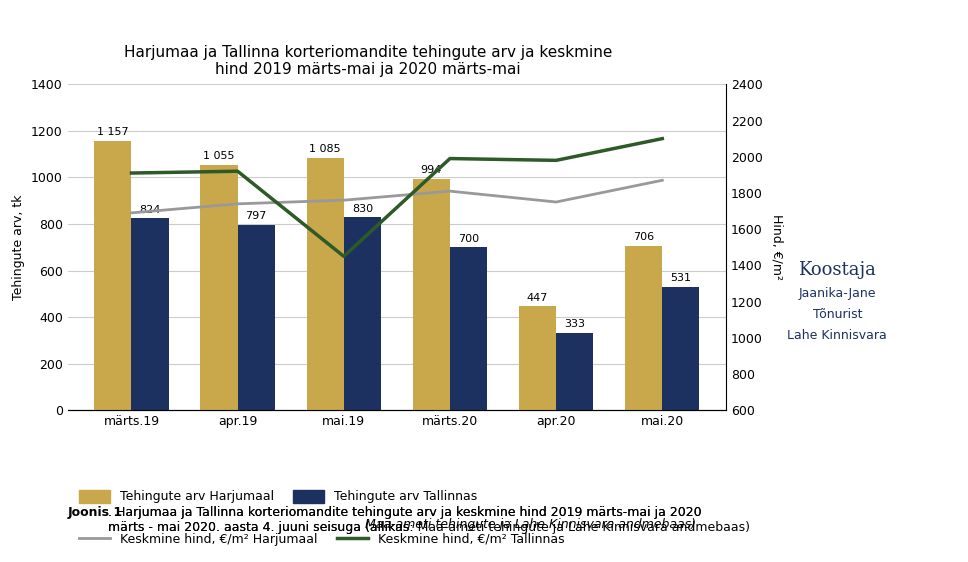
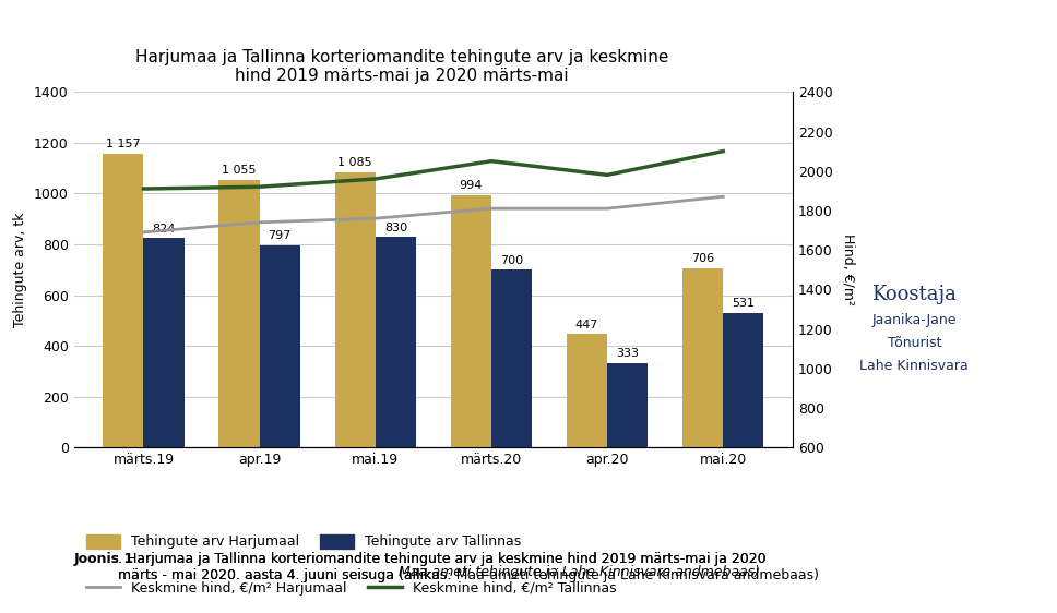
Keskmine hind, €/m² Tallinnas/mai.19: 1450 -> 1960
Keskmine hind, €/m² Tallinnas/märts.20: 1990 -> 2050
Keskmine hind, €/m² Harjumaal/apr.20: 1750 -> 1810
